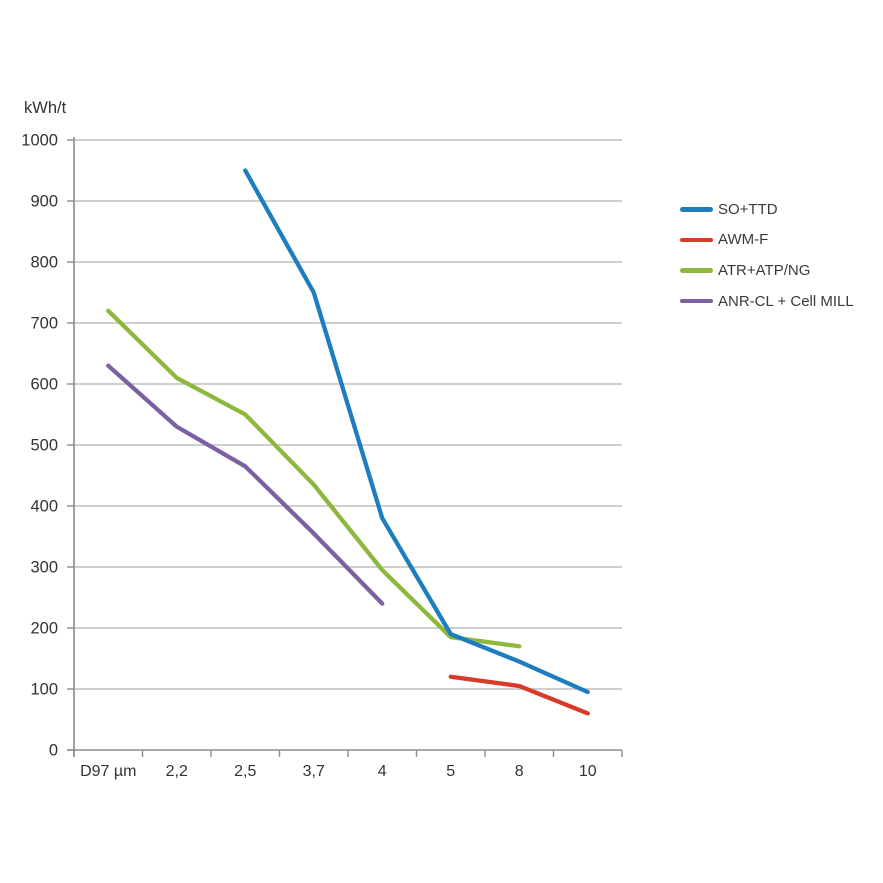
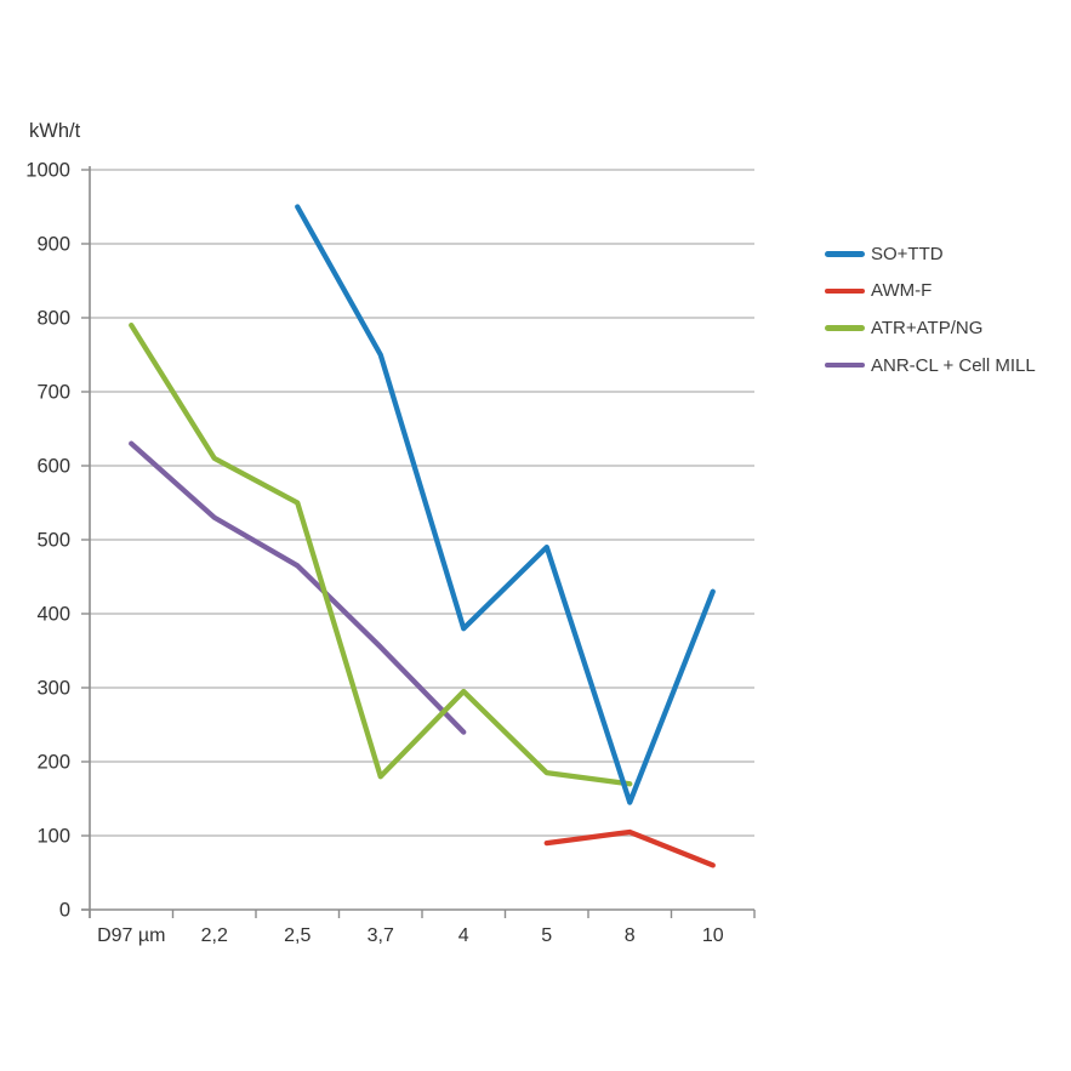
ATR+ATP/NG/D97 µm: 720 -> 790
ATR+ATP/NG/3,7: 440 -> 180
SO+TTD/5: 190 -> 490
AWM-F/5: 120 -> 90
SO+TTD/10: 100 -> 430
